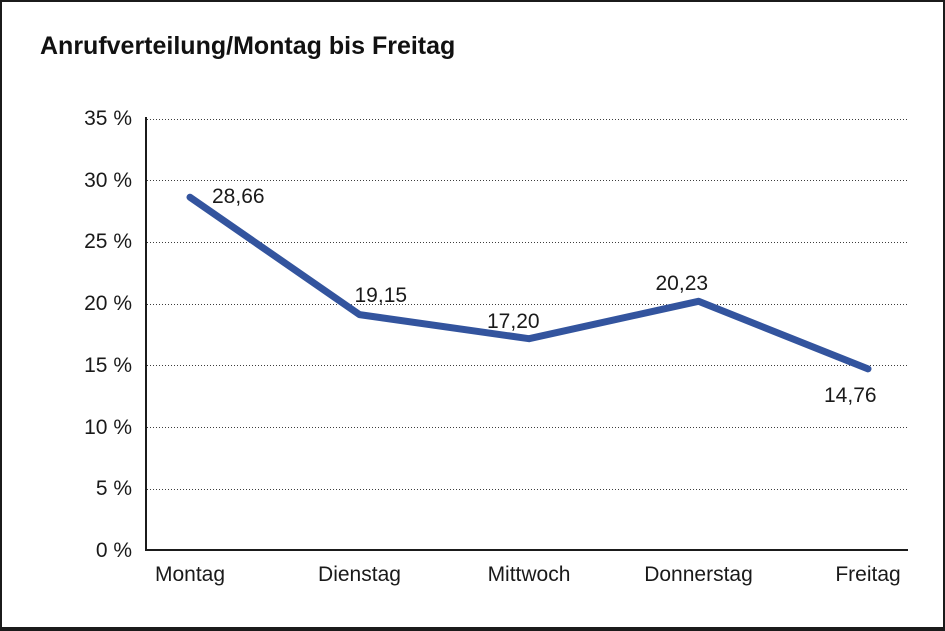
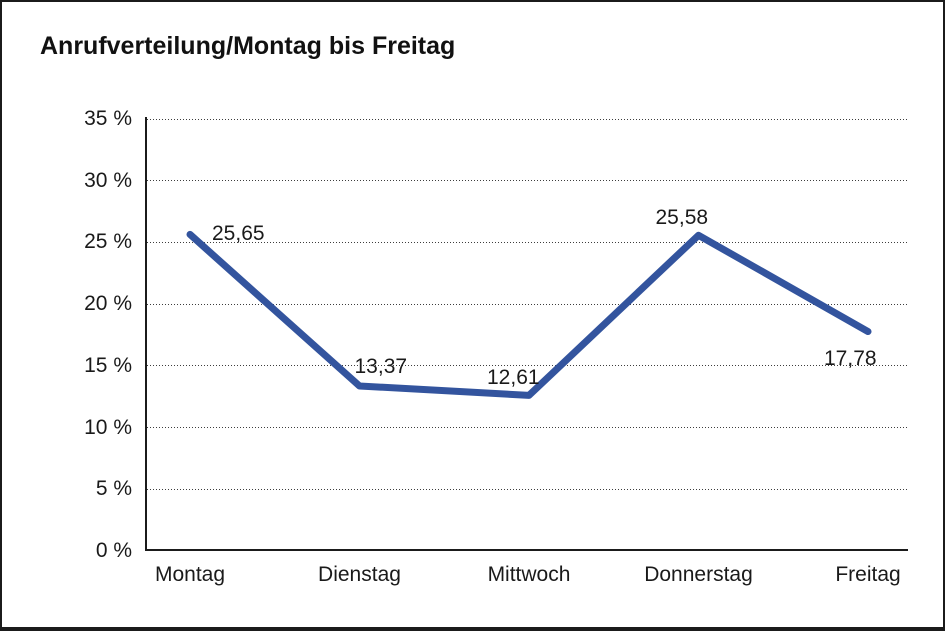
Montag: 28,66 -> 25,65
Dienstag: 19,15 -> 13,37
Mittwoch: 17,20 -> 12,61
Donnerstag: 20,23 -> 25,58
Freitag: 14,76 -> 17,78
